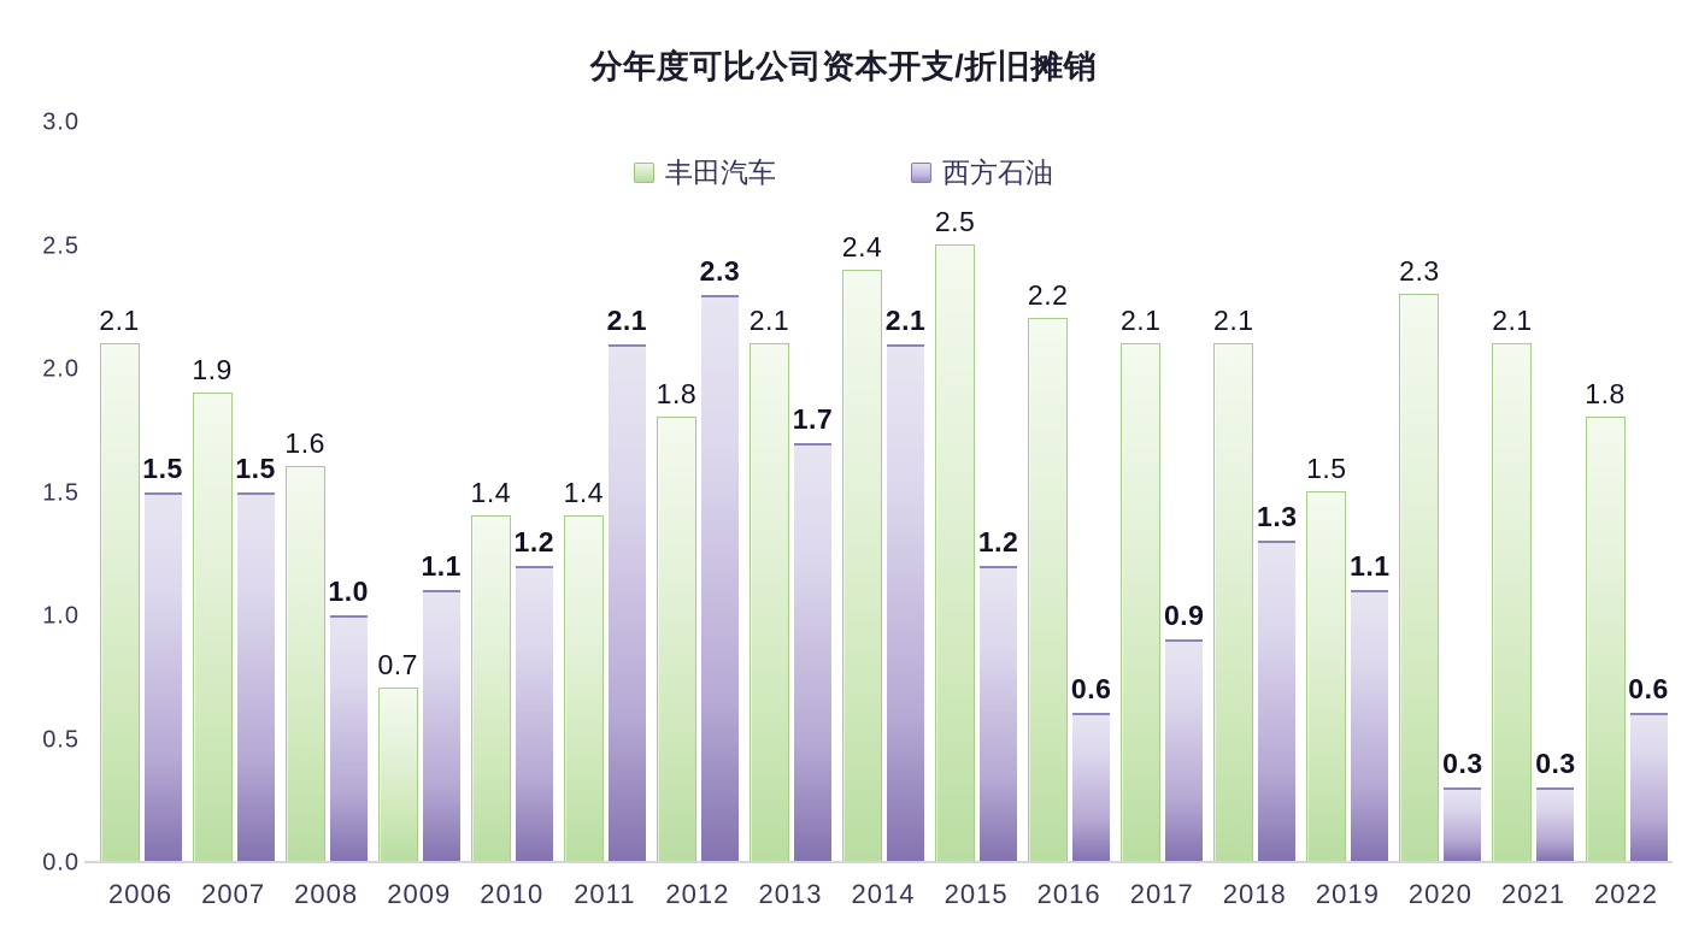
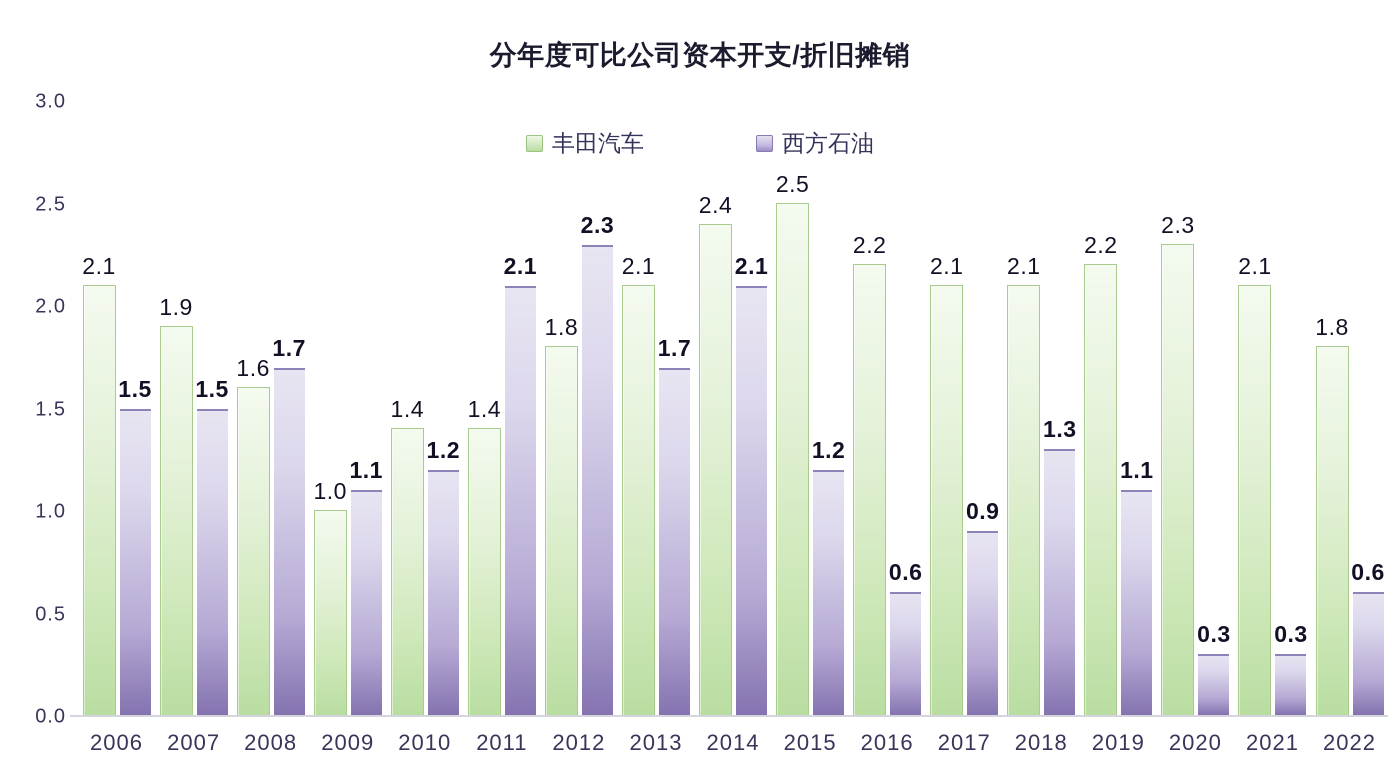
西方石油/2008: 1.0 -> 1.7
丰田汽车/2009: 0.7 -> 1.0
丰田汽车/2019: 1.5 -> 2.2
